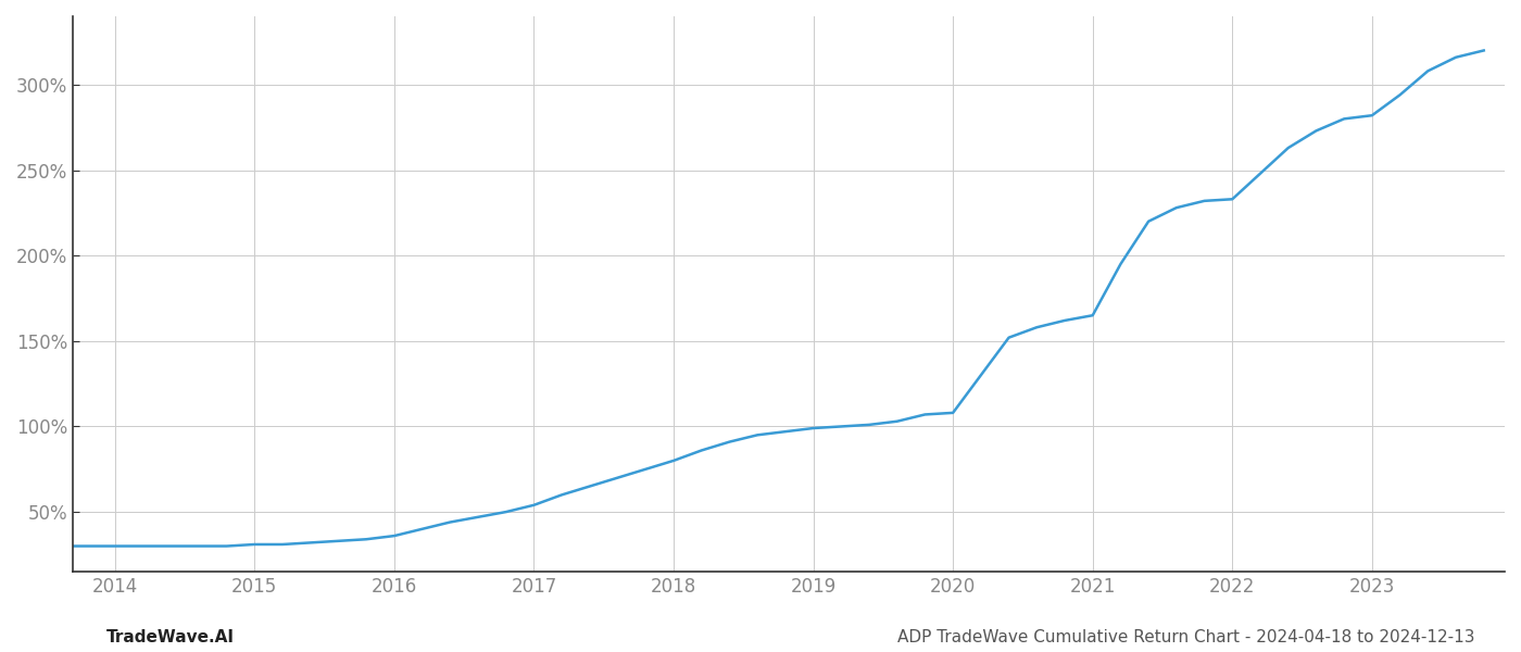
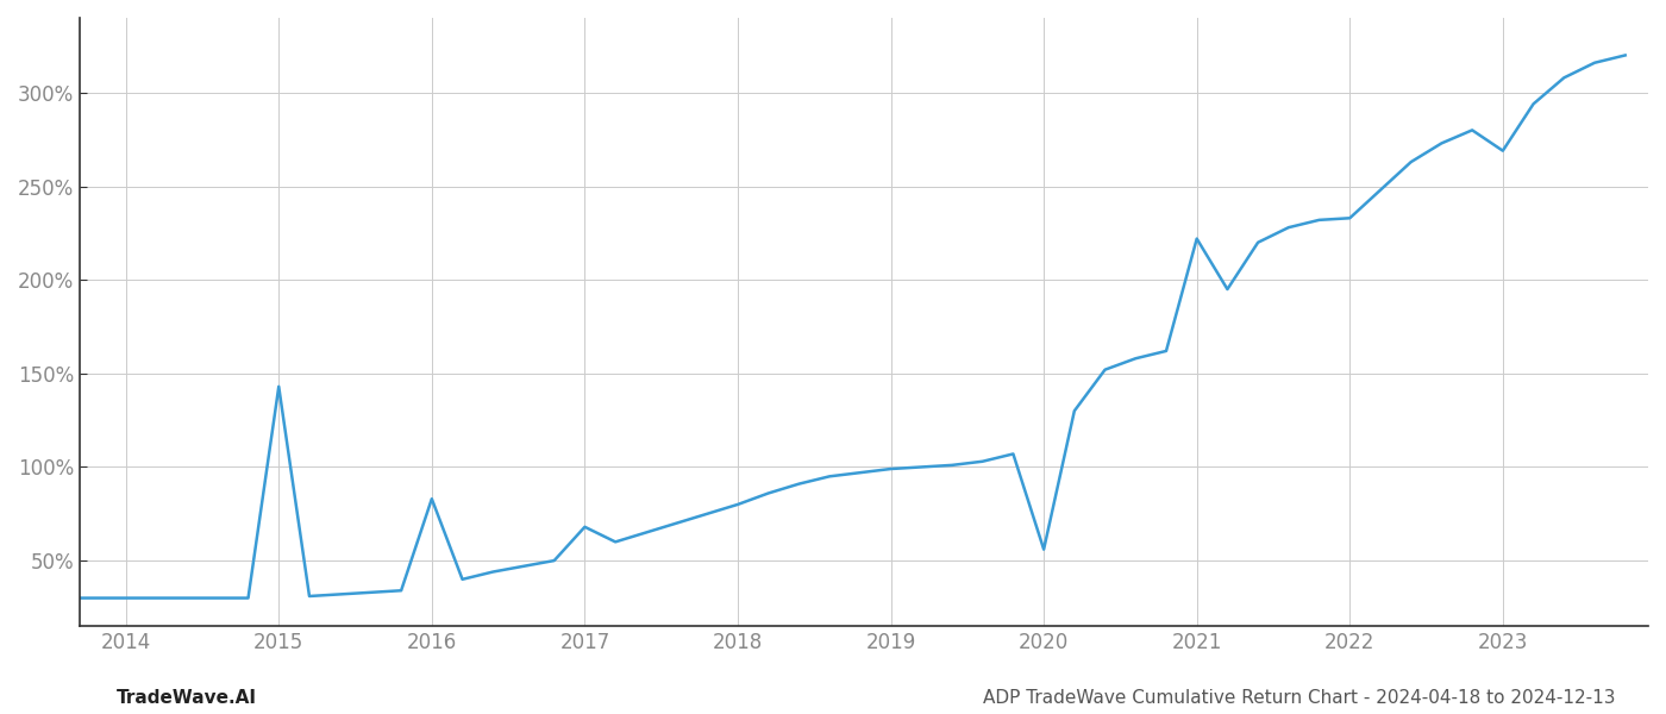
2015: 31% -> 143%
2016: 36% -> 83%
2017: 54% -> 68%
2020: 108% -> 56%
2021: 165% -> 222%
2023: 282% -> 269%
